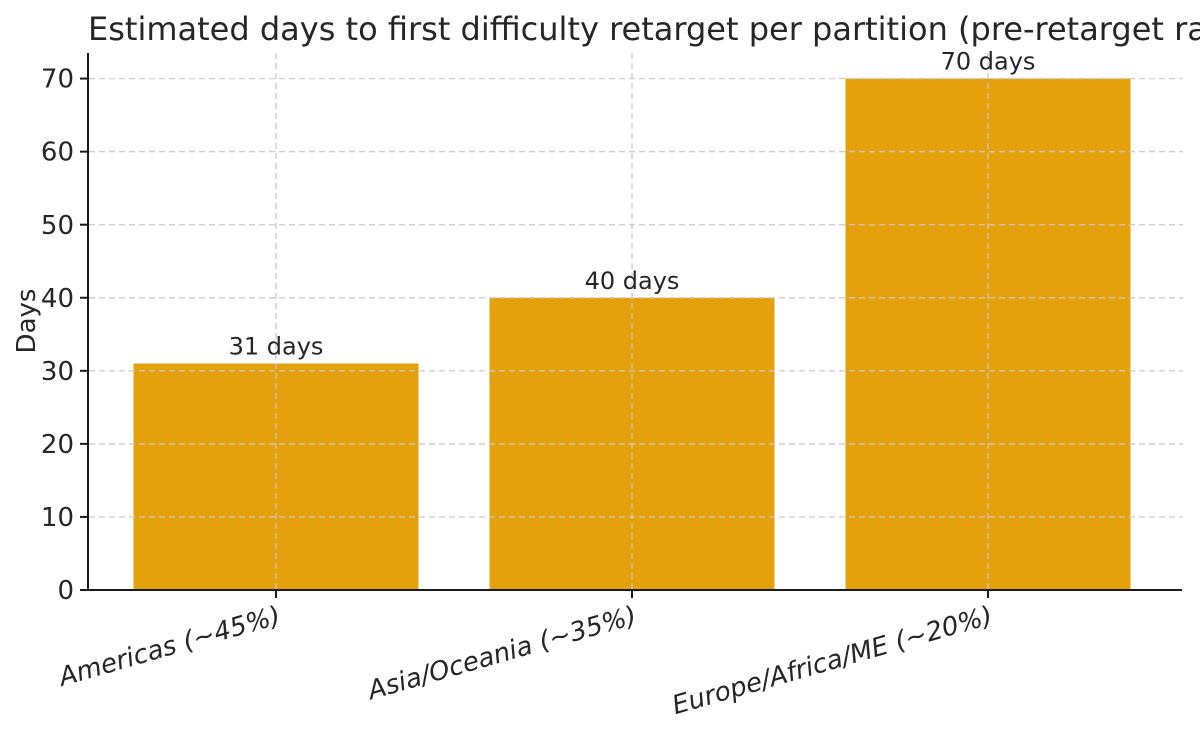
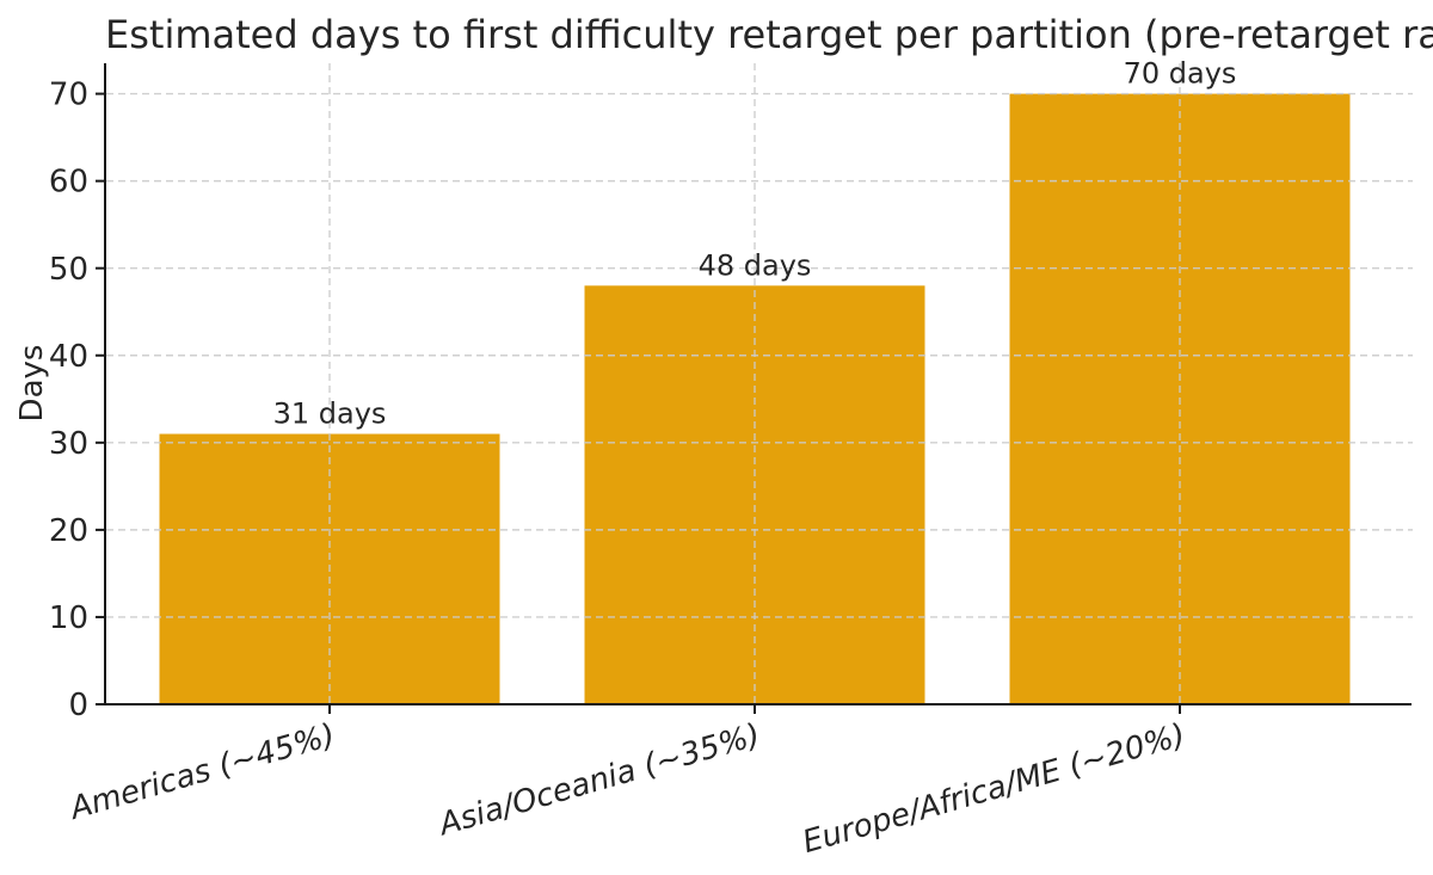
Asia/Oceania (~35%): 40 -> 48
